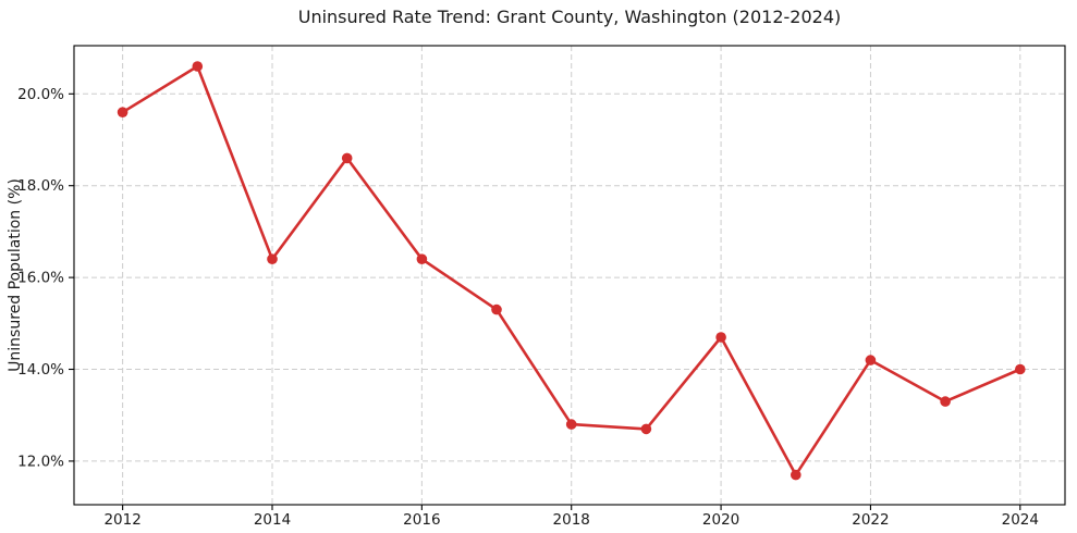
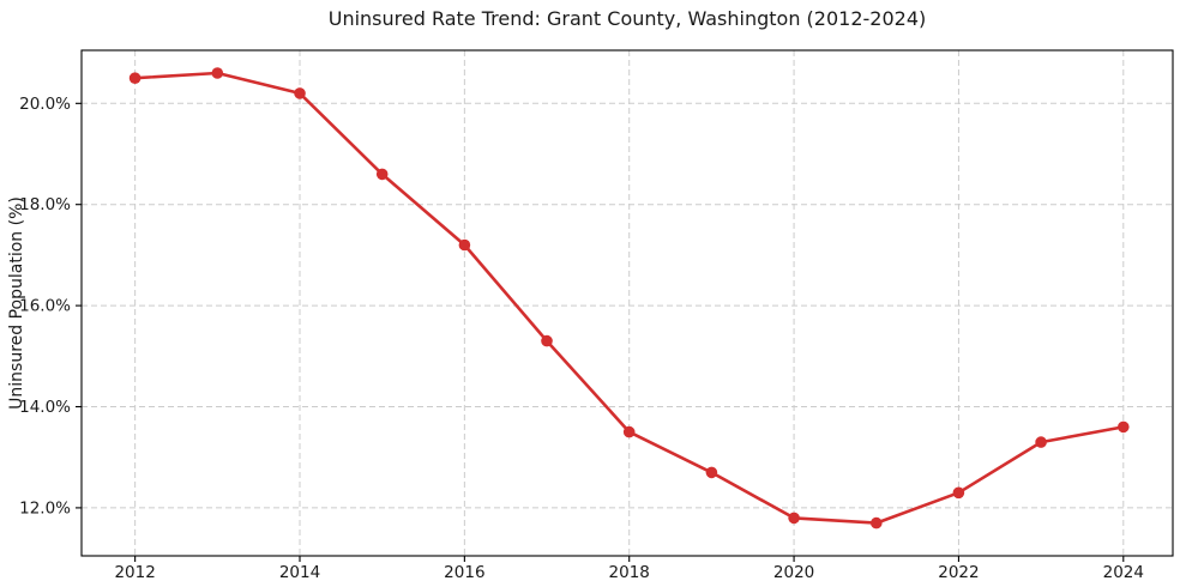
2012: 19.6% -> 20.5%
2014: 16.4% -> 20.2%
2016: 16.4% -> 17.2%
2018: 12.8% -> 13.5%
2020: 14.7% -> 11.8%
2022: 14.2% -> 12.3%
2024: 14.0% -> 13.6%
